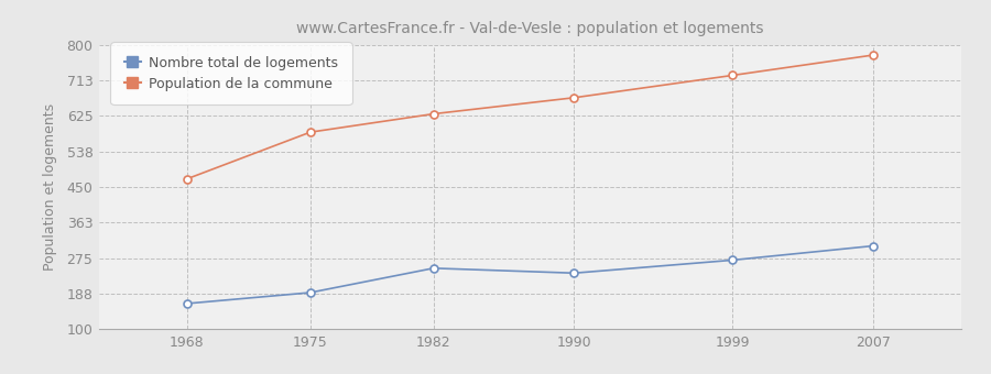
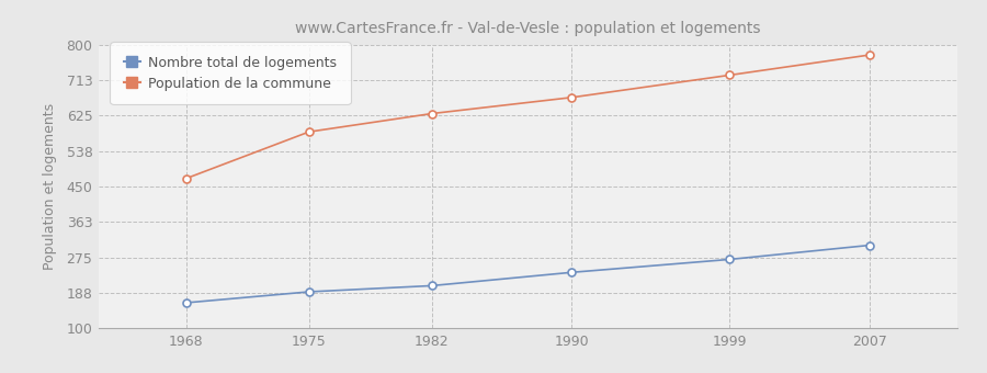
Nombre total de logements/1982: 250 -> 205
